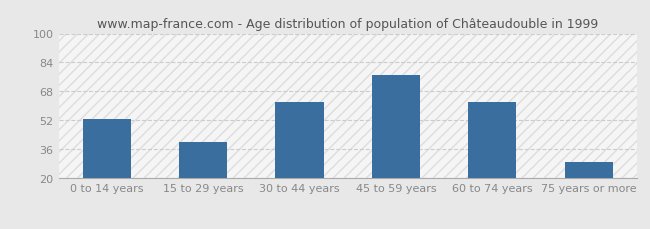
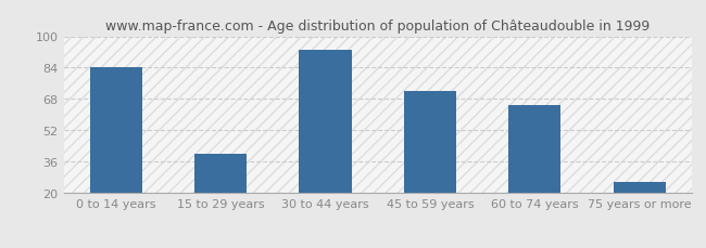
0 to 14 years: 53 -> 84
30 to 44 years: 62 -> 93
45 to 59 years: 77 -> 72
60 to 74 years: 62 -> 65
75 years or more: 29 -> 26
